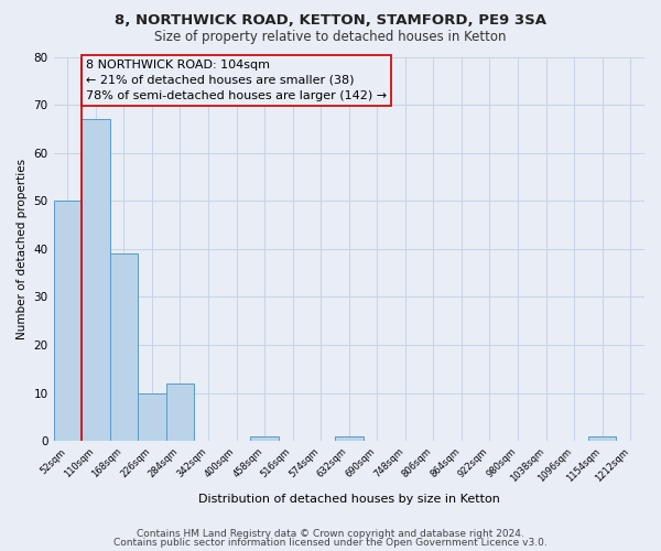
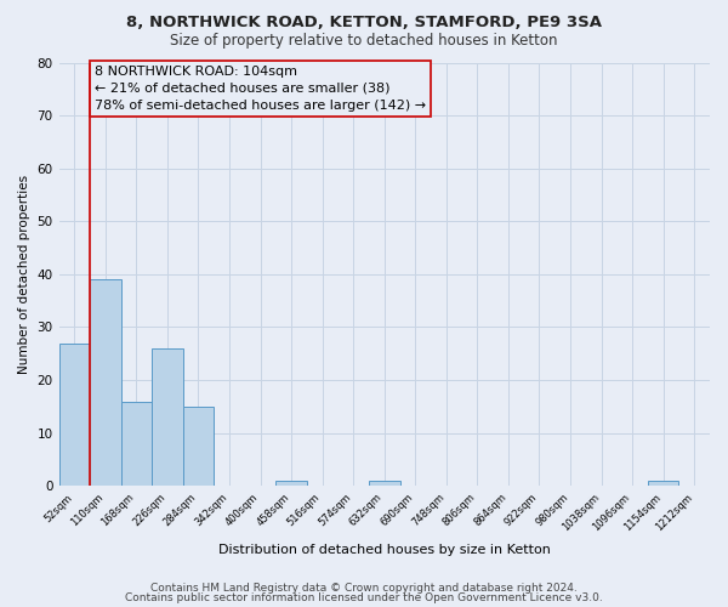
52sqm: 50 -> 27
110sqm: 67 -> 39
168sqm: 39 -> 16
226sqm: 10 -> 26
284sqm: 12 -> 15
